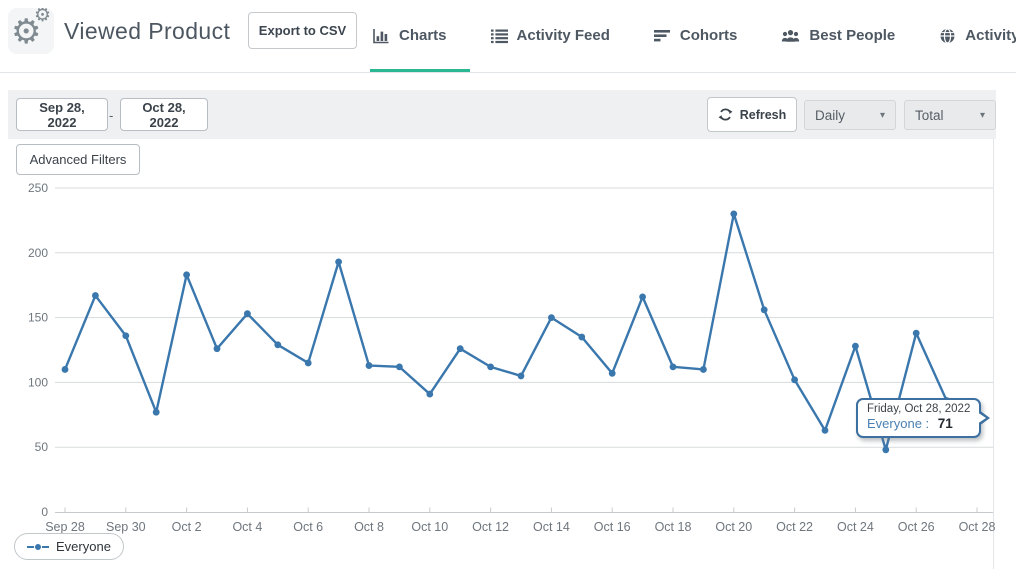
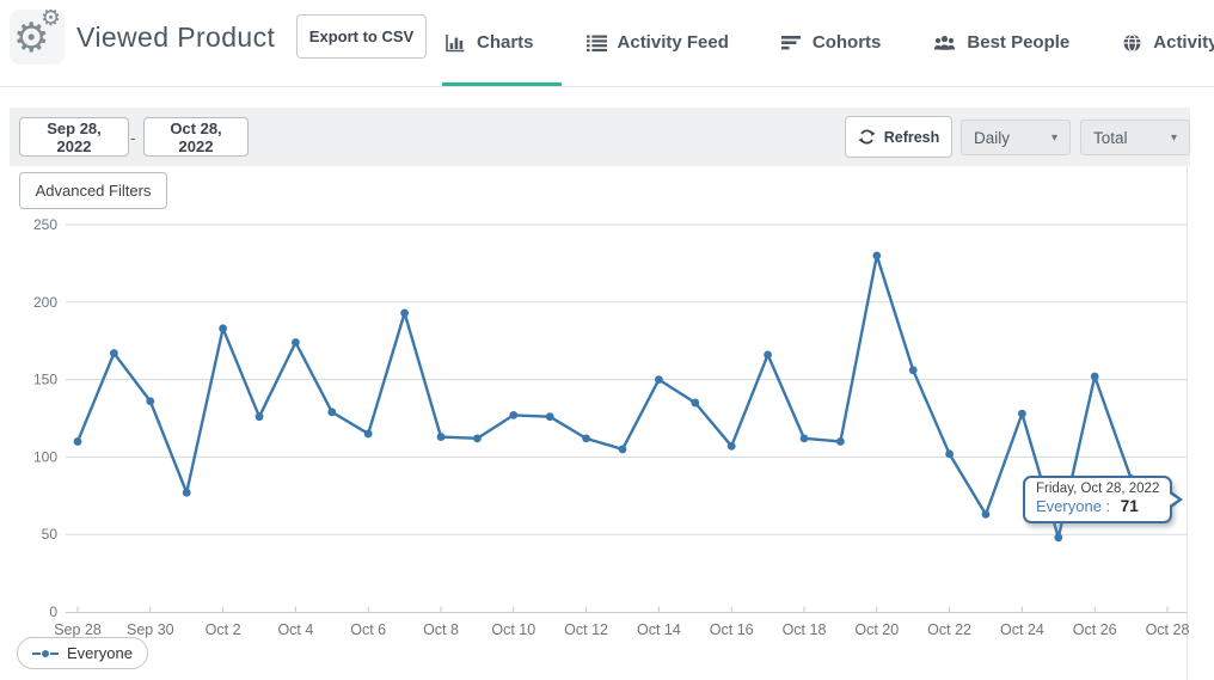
Oct 4: 153 -> 174
Oct 10: 91 -> 127
Oct 26: 138 -> 152
